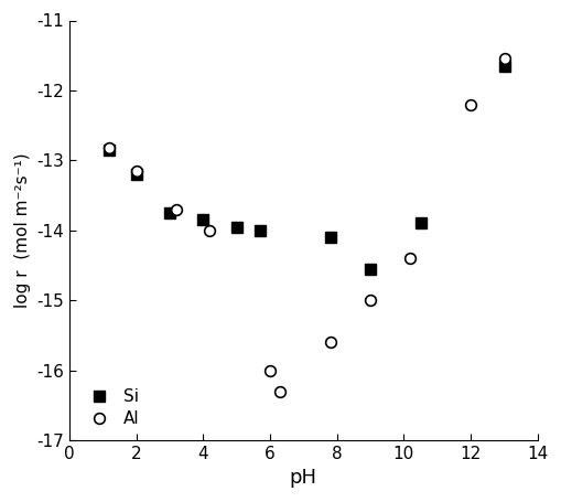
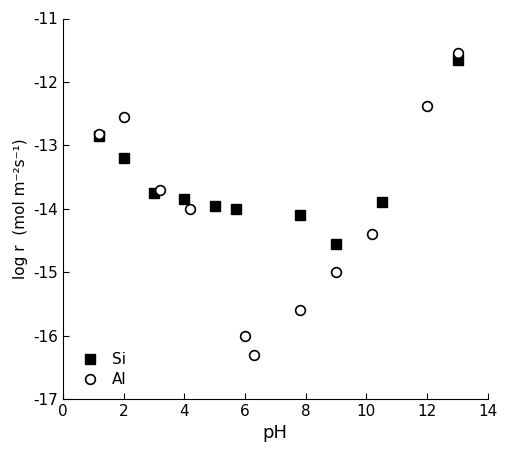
Al/2: -13.15 -> -12.56
Al/12: -12.20 -> -12.38
